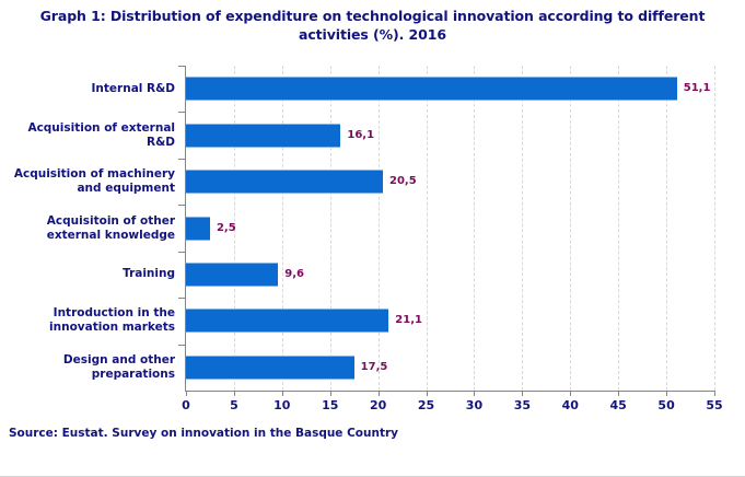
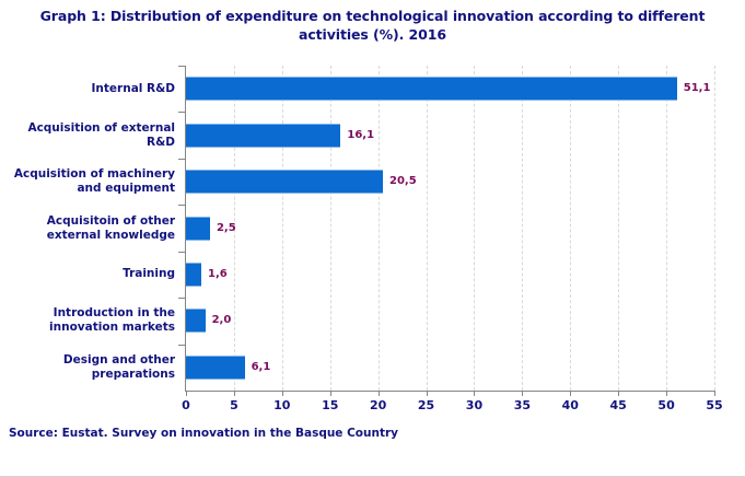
Training: 9,6 -> 1,6
Introduction in the innovation markets: 21,1 -> 2,0
Design and other preparations: 17,5 -> 6,1
